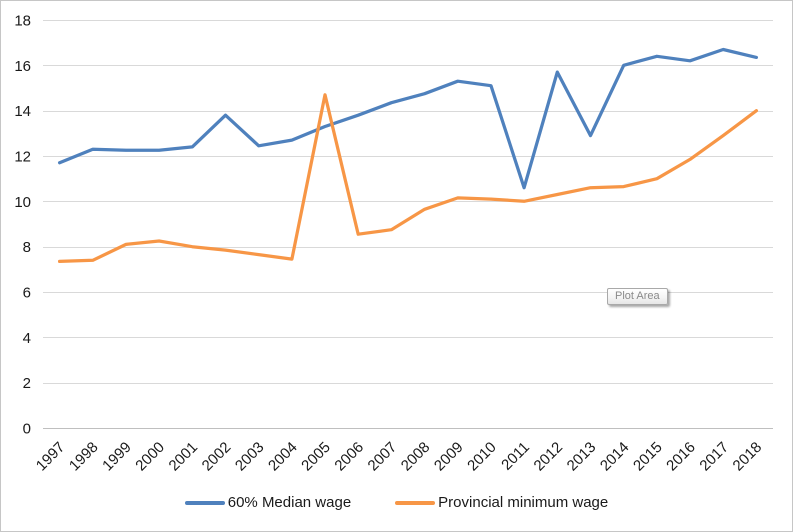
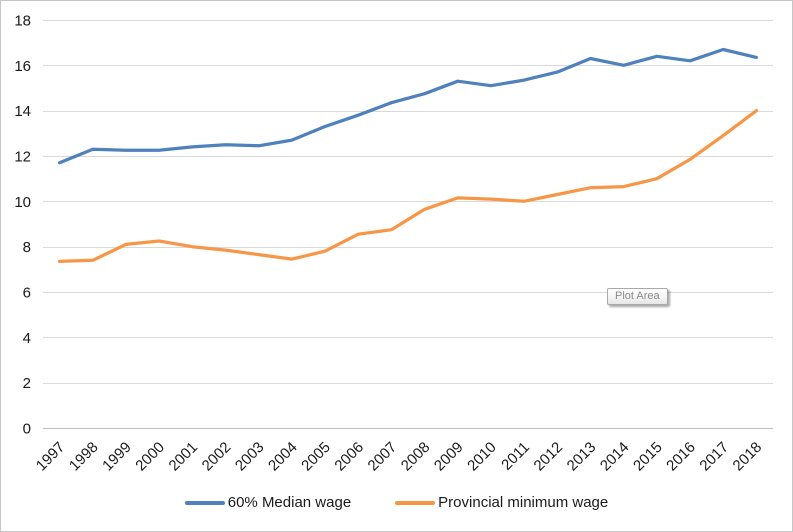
60% Median wage/2002: 13.8 -> 12.5
Provincial minimum wage/2005: 14.7 -> 7.8
60% Median wage/2011: 10.6 -> 15.3
60% Median wage/2013: 12.9 -> 16.3
